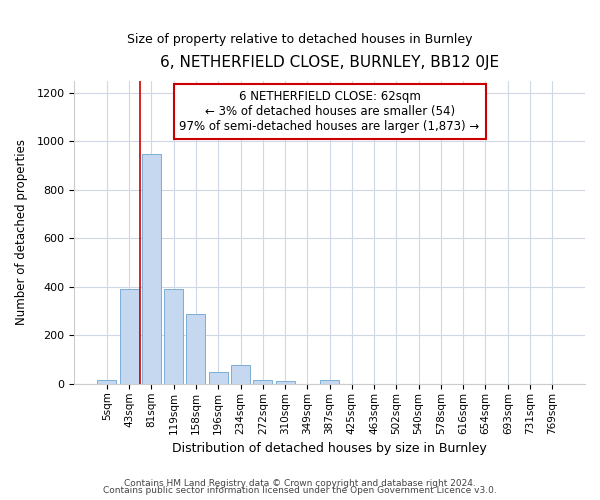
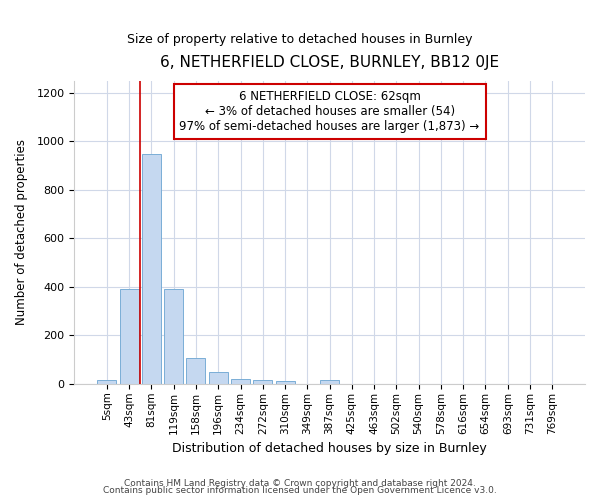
158sqm: 290 -> 105
234sqm: 80 -> 22
